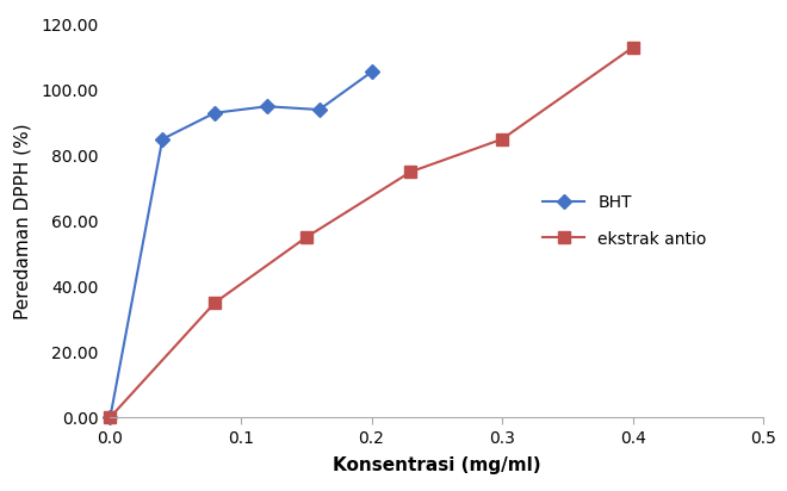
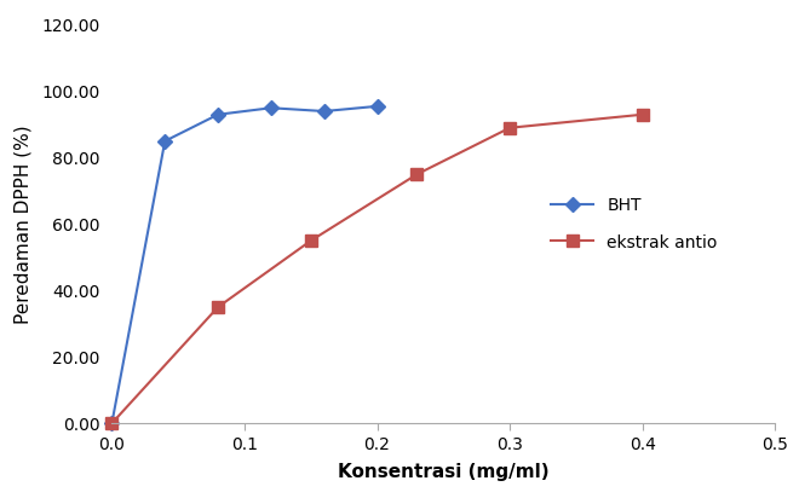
BHT/0.2: 105.5 -> 95.5
ekstrak antio/0.3: 85 -> 89
ekstrak antio/0.4: 113 -> 93
